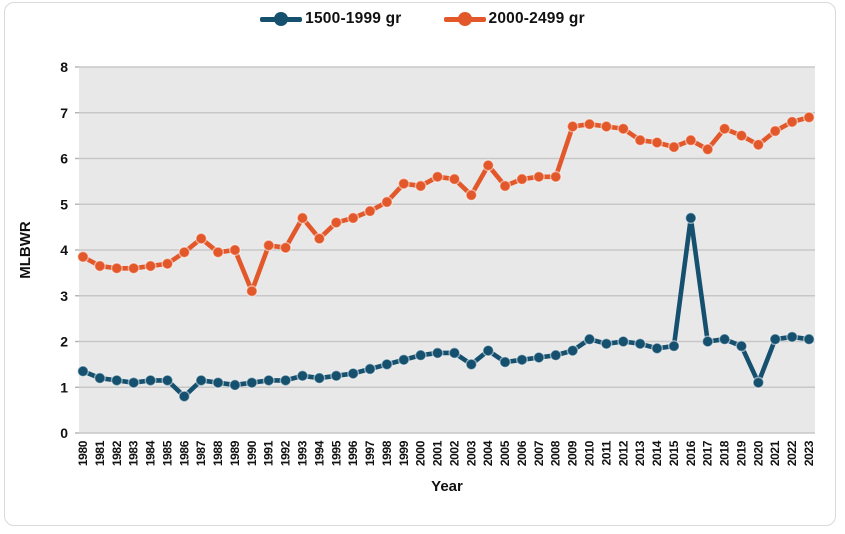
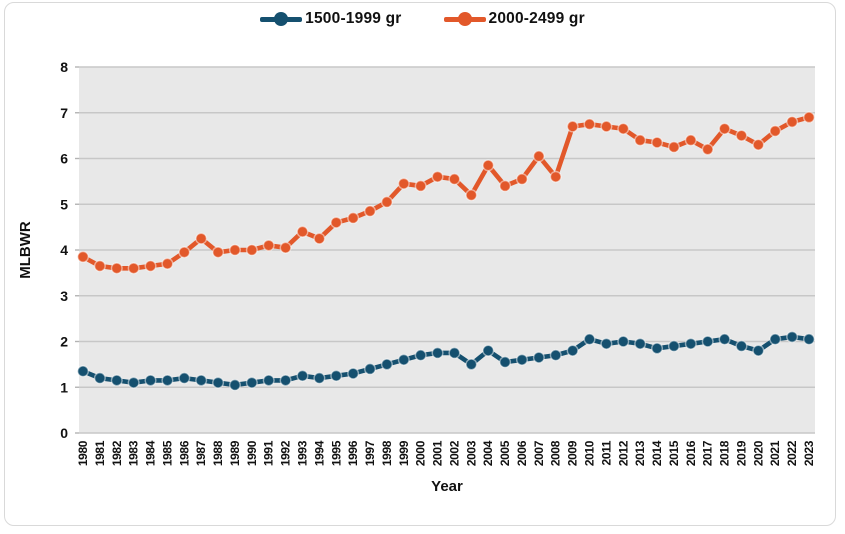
1500-1999 gr/1986: 0.8 -> 1.2
2000-2499 gr/1990: 3.1 -> 4.0
2000-2499 gr/1993: 4.7 -> 4.4
2000-2499 gr/2007: 5.6 -> 6.0
1500-1999 gr/2016: 4.7 -> 1.9
1500-1999 gr/2020: 1.1 -> 1.8
